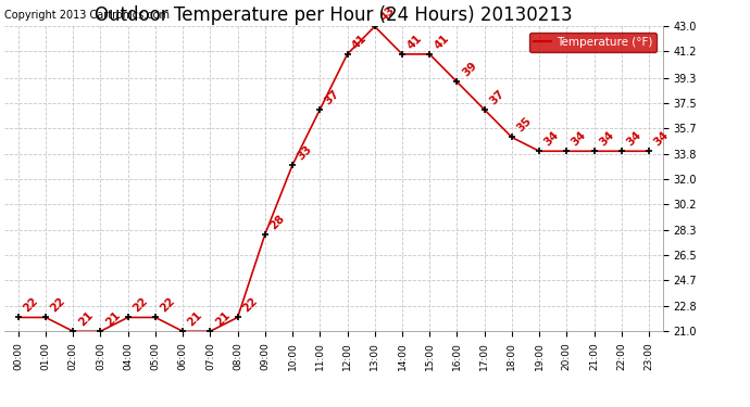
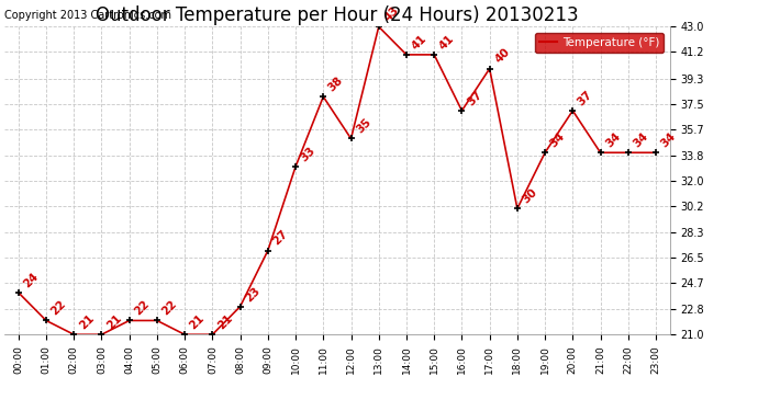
00:00: 22 -> 24
08:00: 22 -> 23
09:00: 28 -> 27
11:00: 37 -> 38
12:00: 41 -> 35
16:00: 39 -> 37
17:00: 37 -> 40
18:00: 35 -> 30
20:00: 34 -> 37
